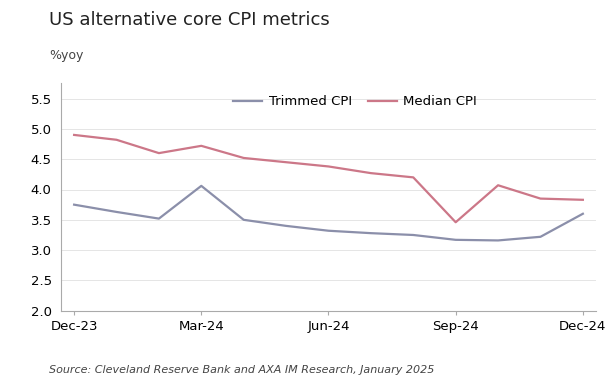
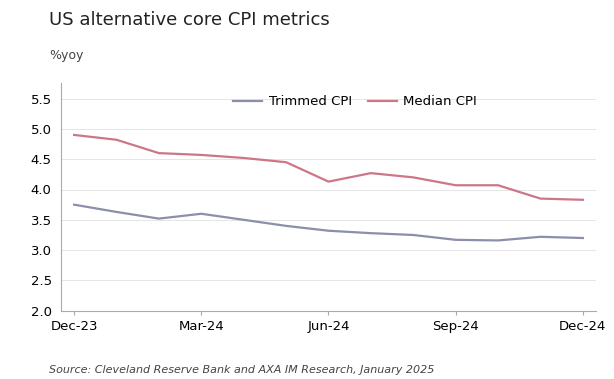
Trimmed CPI/Mar-24: 4.06 -> 3.60
Median CPI/Mar-24: 4.72 -> 4.57
Median CPI/Jun-24: 4.38 -> 4.13
Median CPI/Sep-24: 3.46 -> 4.07
Trimmed CPI/Dec-24: 3.60 -> 3.20
